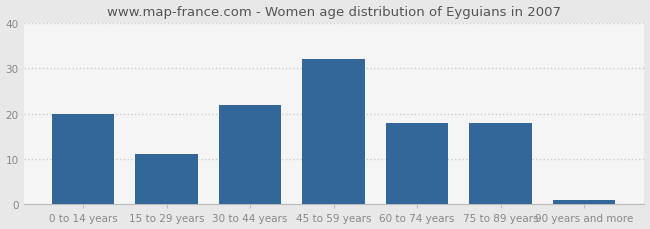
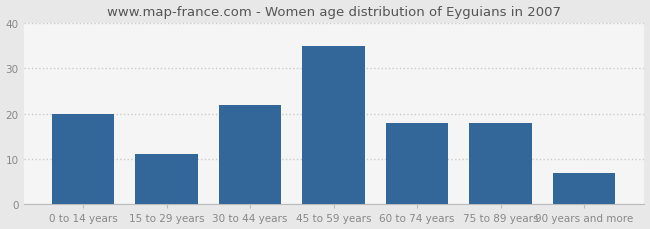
45 to 59 years: 32 -> 35
90 years and more: 1 -> 7
